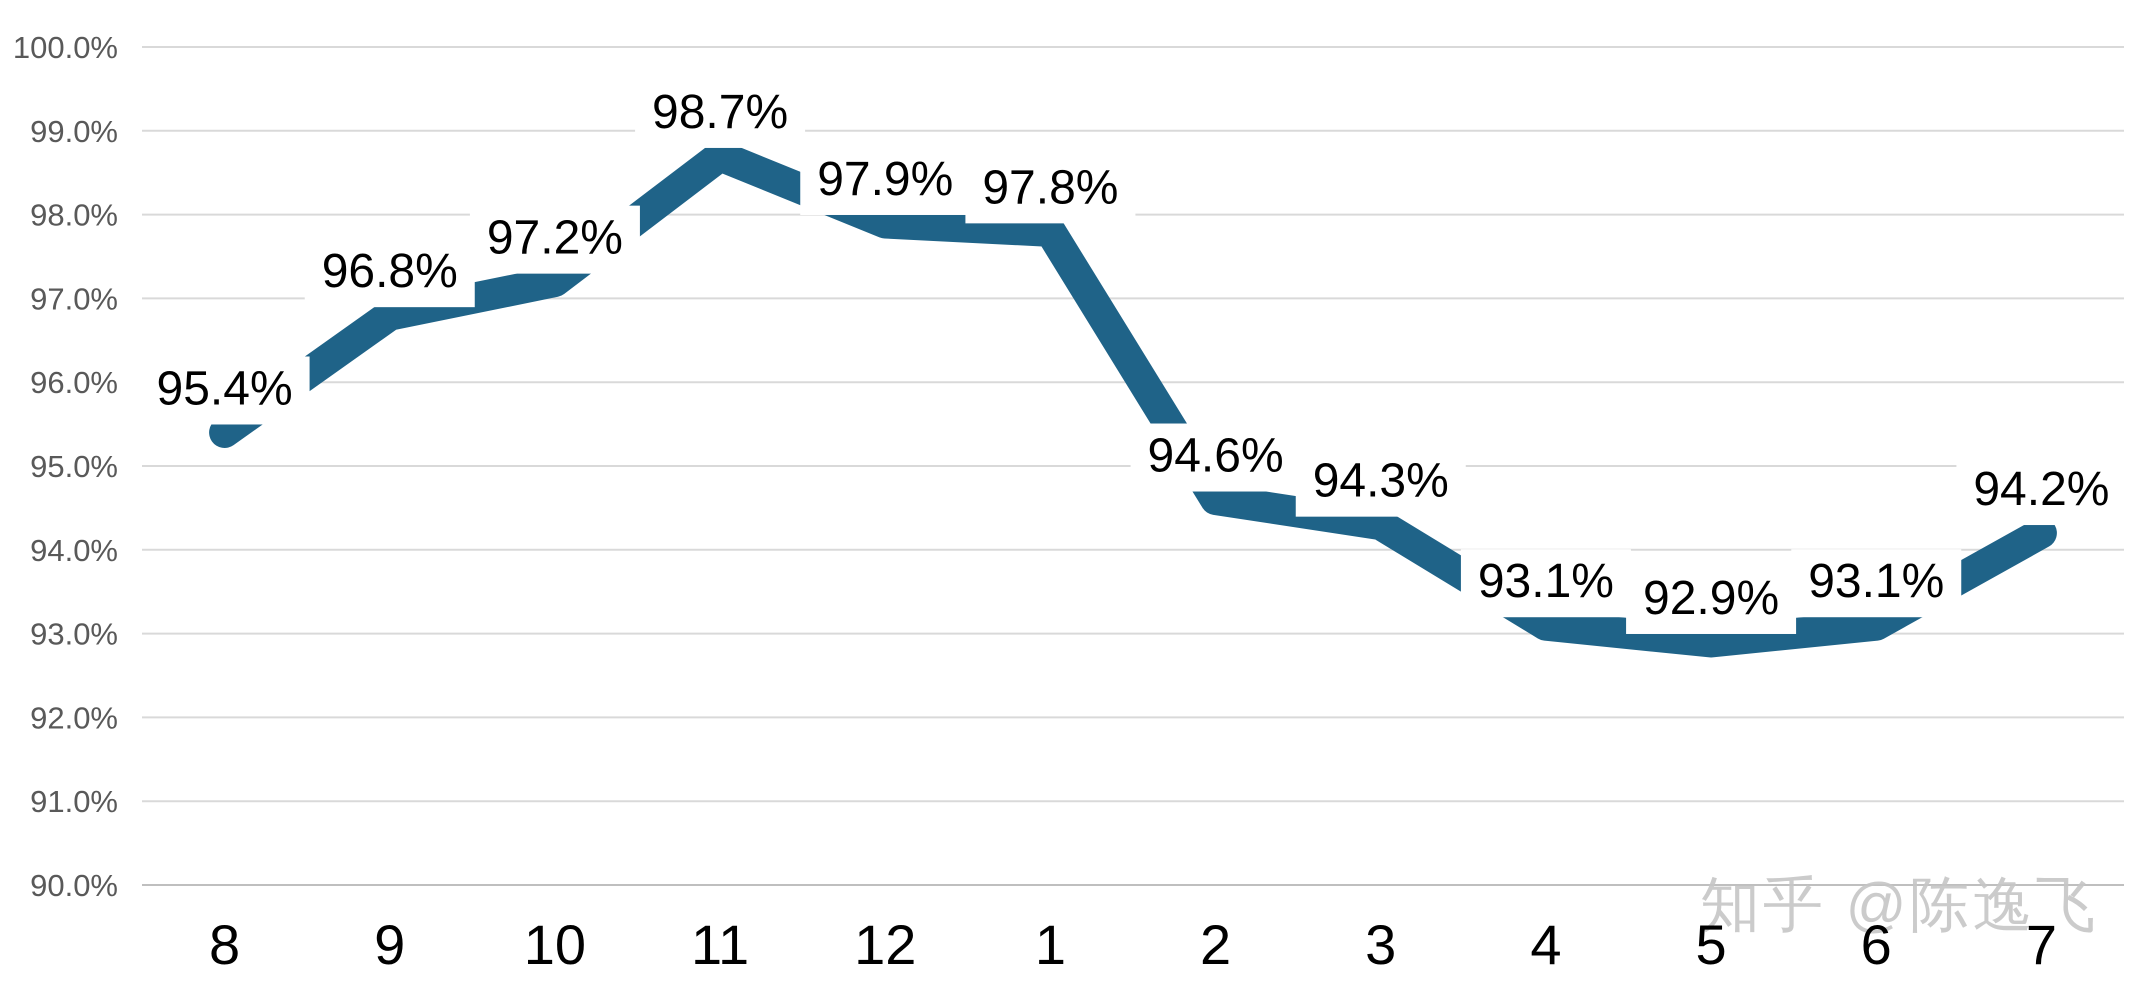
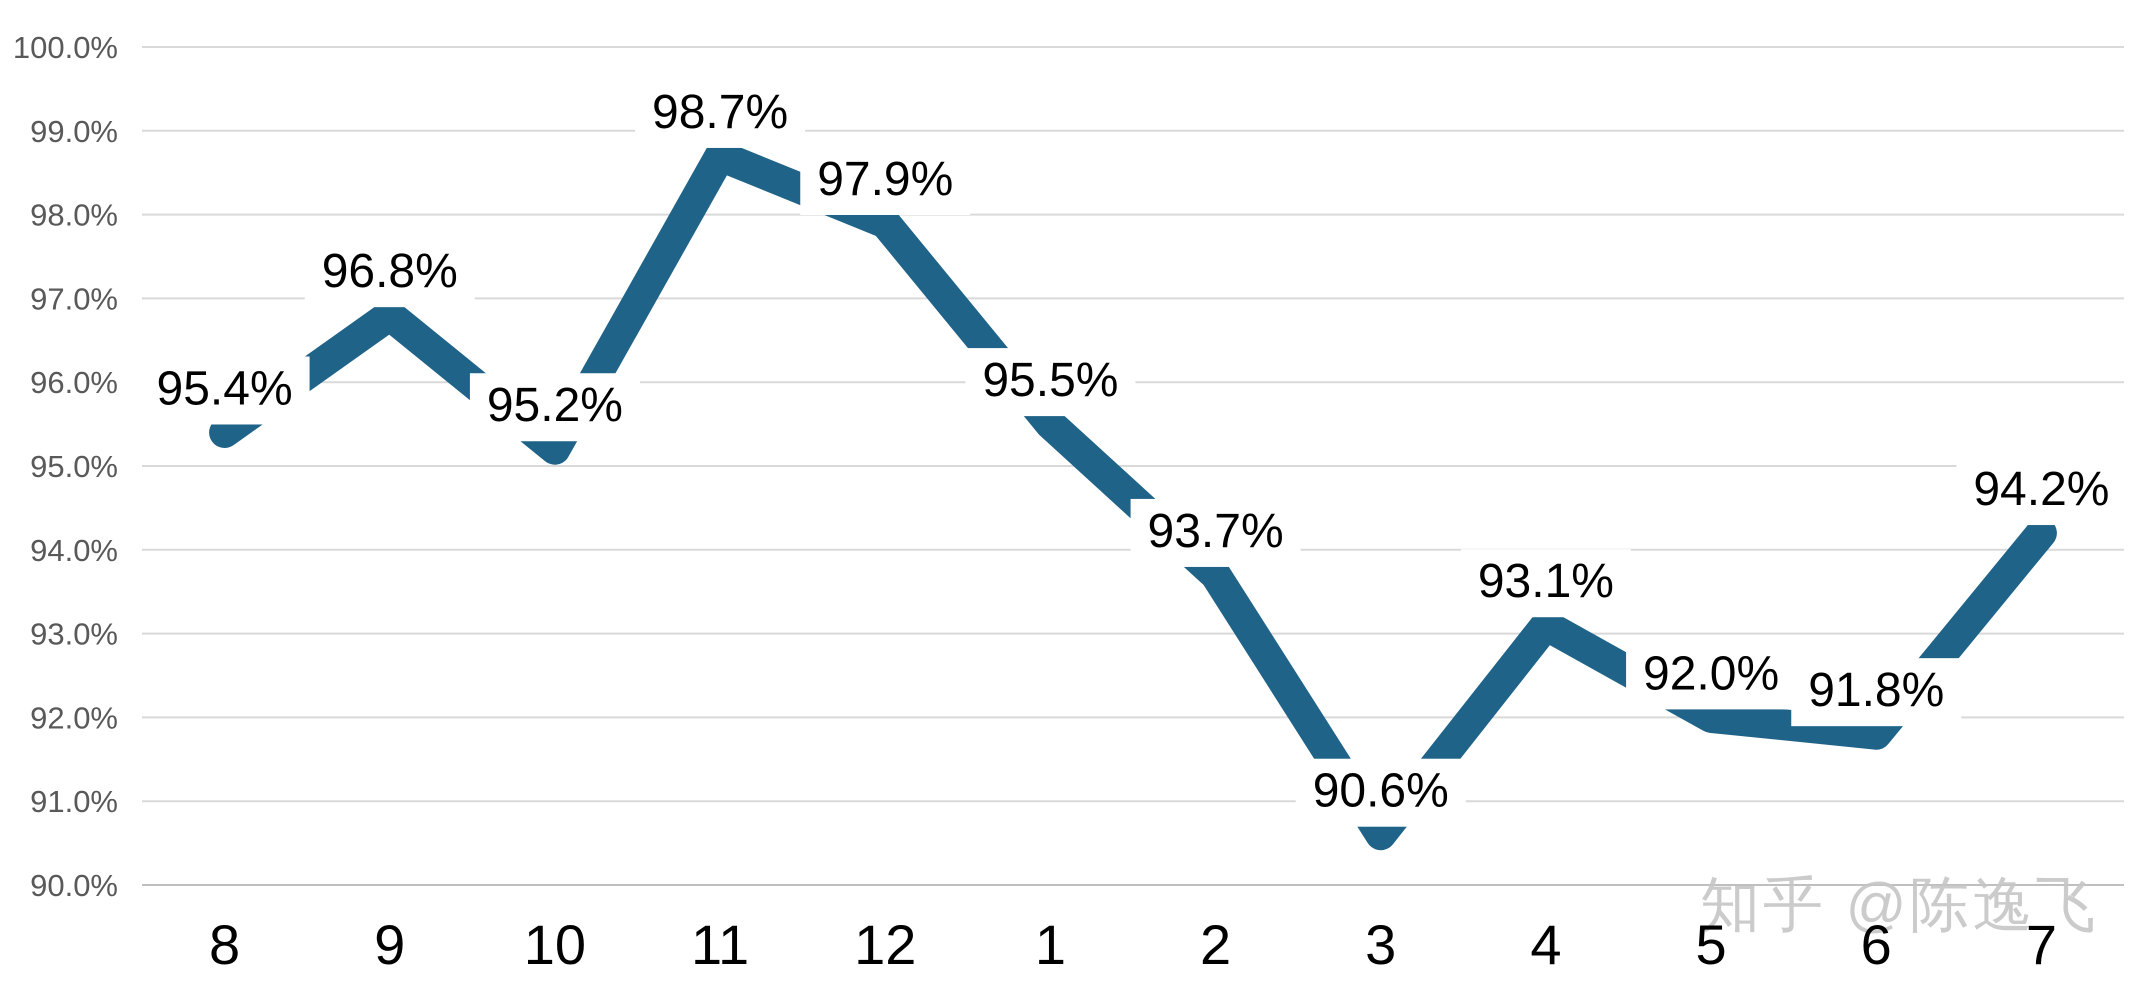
10: 97.2% -> 95.2%
1: 97.8% -> 95.5%
2: 94.6% -> 93.7%
3: 94.3% -> 90.6%
5: 92.9% -> 92.0%
6: 93.1% -> 91.8%
